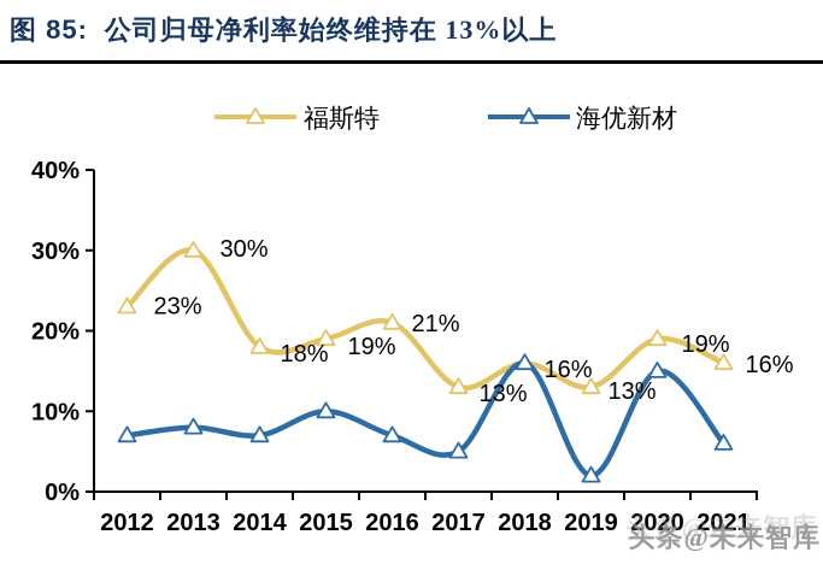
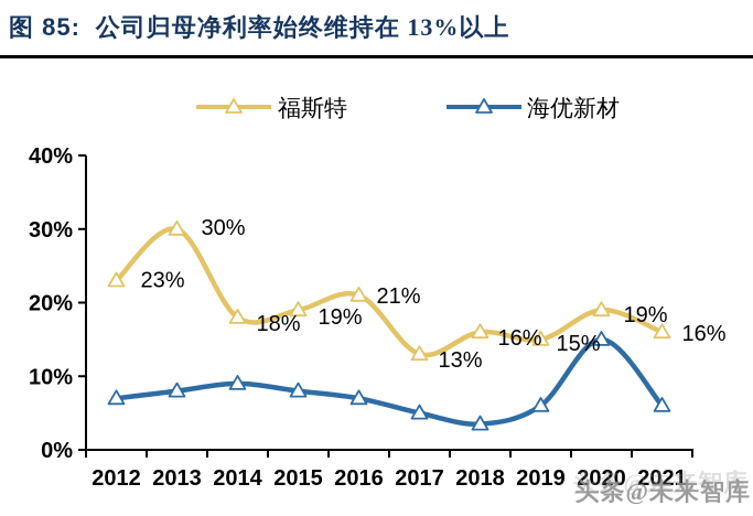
海优新材/2014: 7% -> 9%
海优新材/2015: 10% -> 8%
海优新材/2018: 16% -> 4%
福斯特/2019: 13% -> 15%
海优新材/2019: 2% -> 6%
